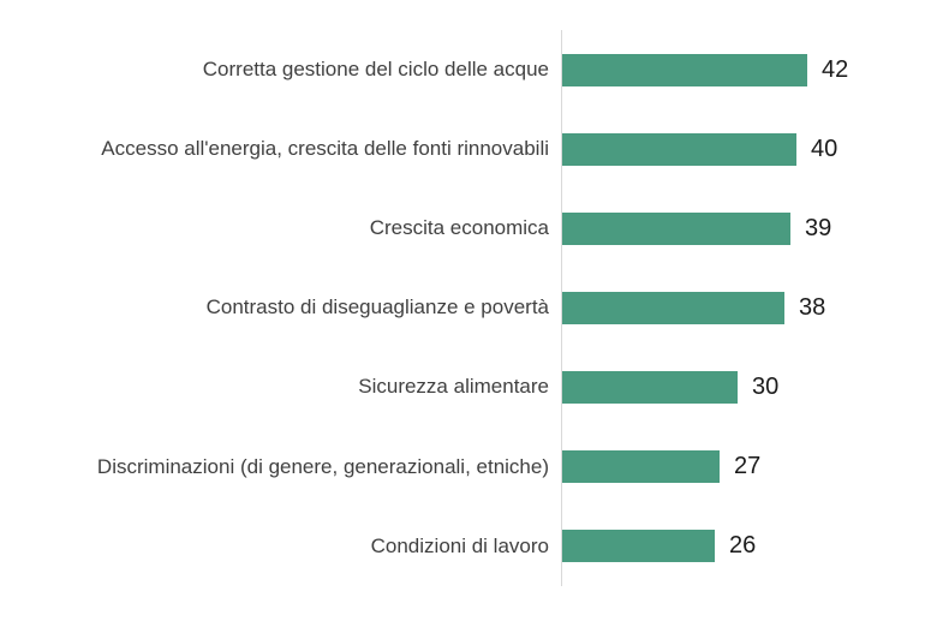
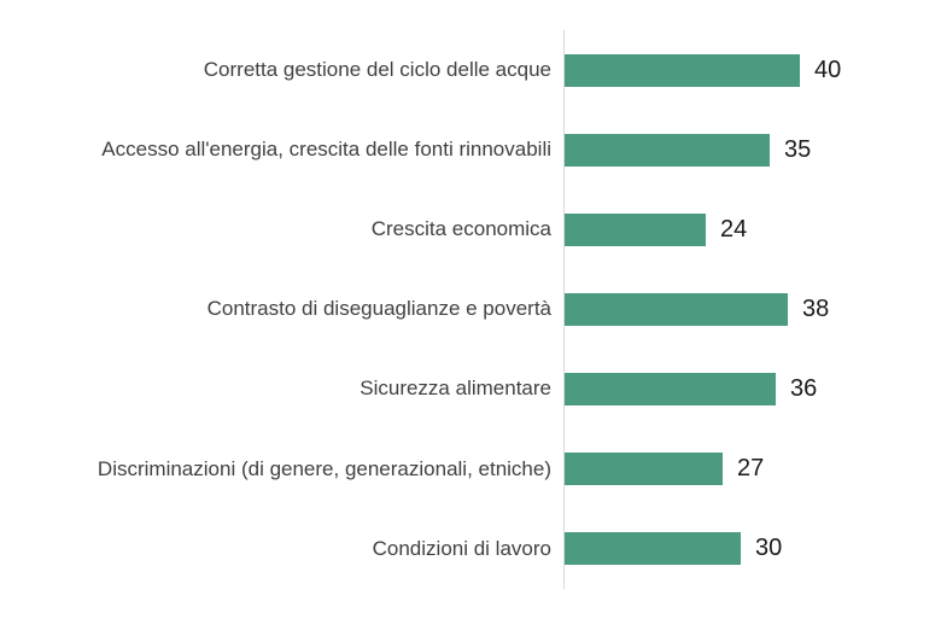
Corretta gestione del ciclo delle acque: 42 -> 40
Accesso all'energia, crescita delle fonti rinnovabili: 40 -> 35
Crescita economica: 39 -> 24
Sicurezza alimentare: 30 -> 36
Condizioni di lavoro: 26 -> 30
